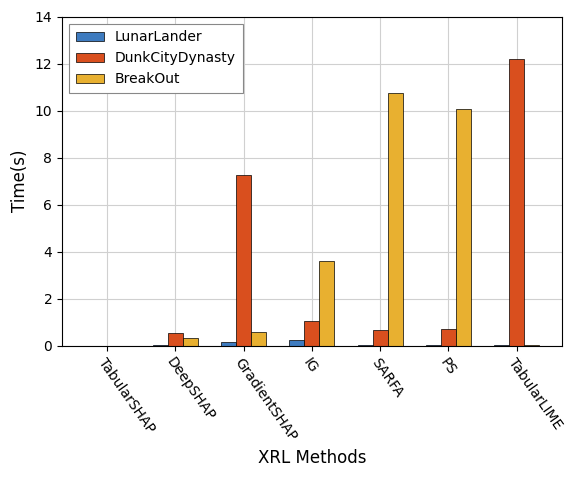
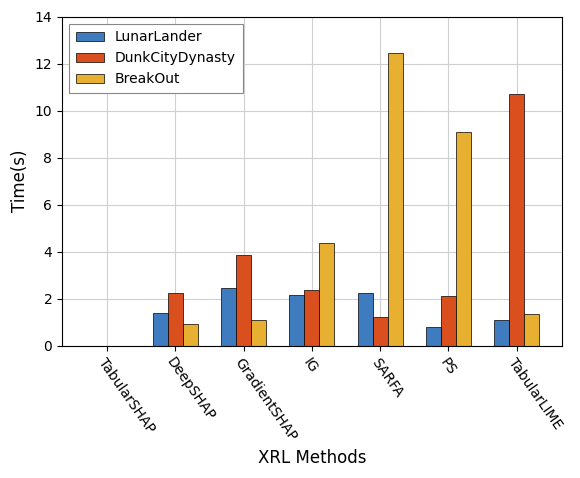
LunarLander/DeepSHAP: 0.02 -> 1.40
DunkCityDynasty/DeepSHAP: 0.55 -> 2.25
BreakOut/DeepSHAP: 0.32 -> 0.90
LunarLander/GradientSHAP: 0.15 -> 2.45
DunkCityDynasty/GradientSHAP: 7.25 -> 3.85
BreakOut/GradientSHAP: 0.60 -> 1.10
LunarLander/IG: 0.22 -> 2.15
DunkCityDynasty/IG: 1.05 -> 2.35
BreakOut/IG: 3.60 -> 4.35
LunarLander/SARFA: 0.02 -> 2.25
DunkCityDynasty/SARFA: 0.65 -> 1.20
BreakOut/SARFA: 10.75 -> 12.45
LunarLander/PS: 0.02 -> 0.80
DunkCityDynasty/PS: 0.70 -> 2.10
BreakOut/PS: 10.05 -> 9.10
LunarLander/TabularLIME: 0.02 -> 1.10
DunkCityDynasty/TabularLIME: 12.20 -> 10.70
BreakOut/TabularLIME: 0.02 -> 1.35
